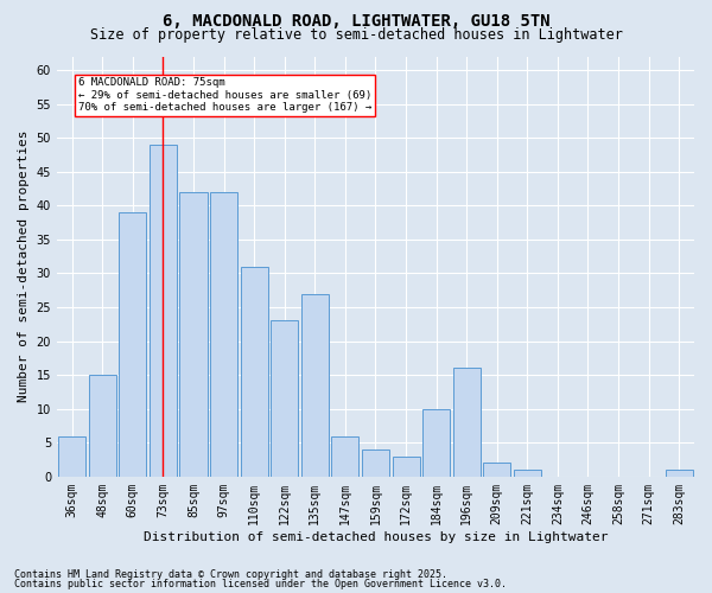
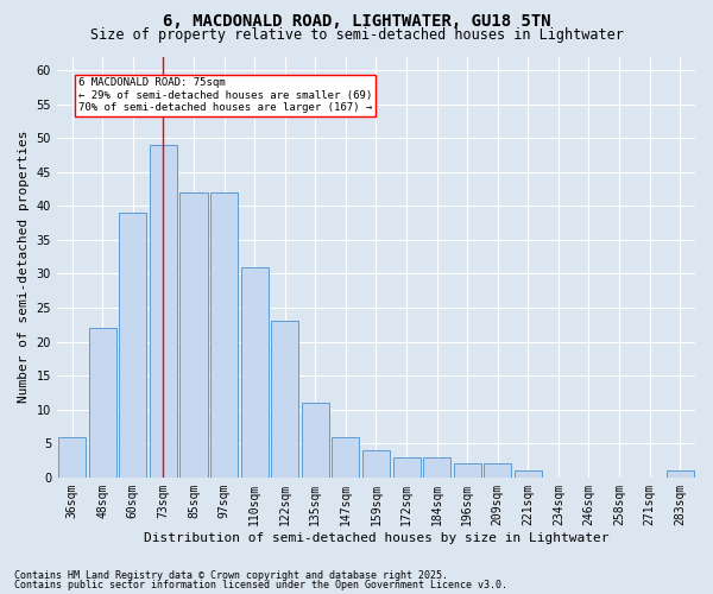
48sqm: 15 -> 22
135sqm: 27 -> 11
184sqm: 10 -> 3
196sqm: 16 -> 2
